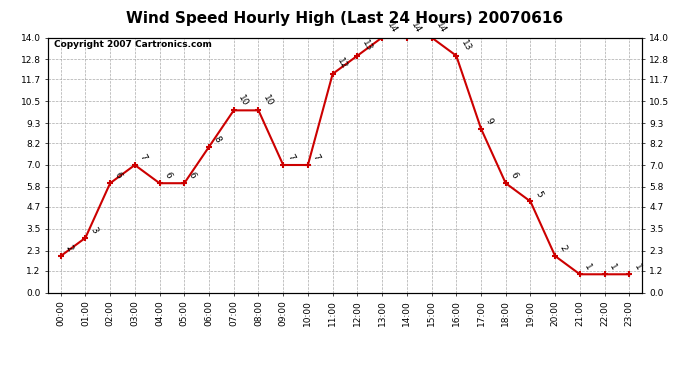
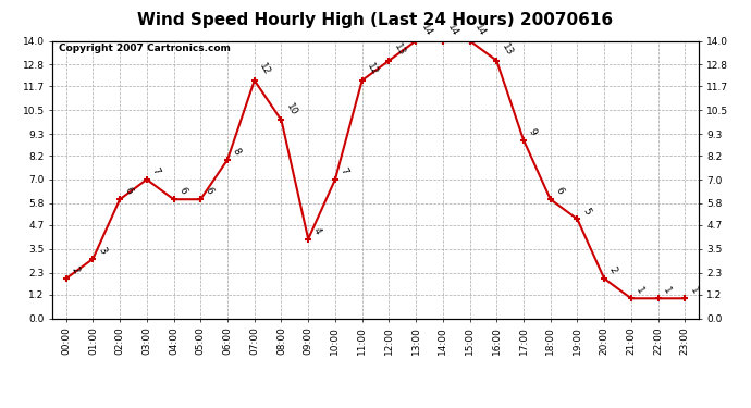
07:00: 10 -> 12
09:00: 7 -> 4
